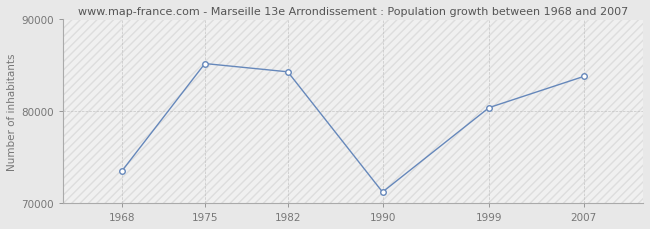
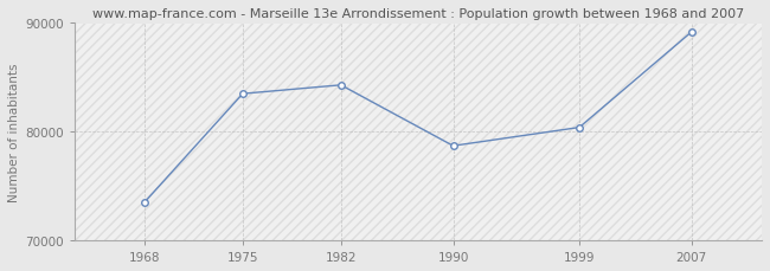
1975: 85200 -> 83500
1990: 71200 -> 78700
2007: 83800 -> 89200
